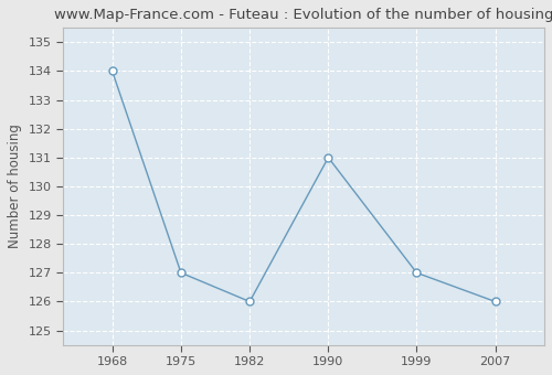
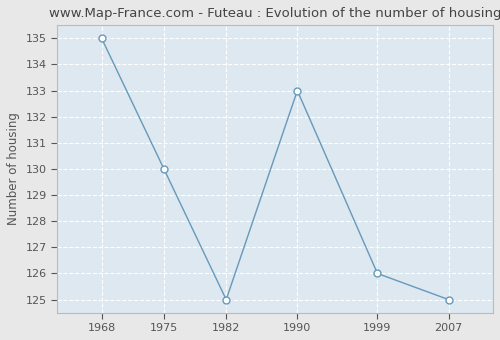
1968: 134 -> 135
1975: 127 -> 130
1982: 126 -> 125
1990: 131 -> 133
1999: 127 -> 126
2007: 126 -> 125
